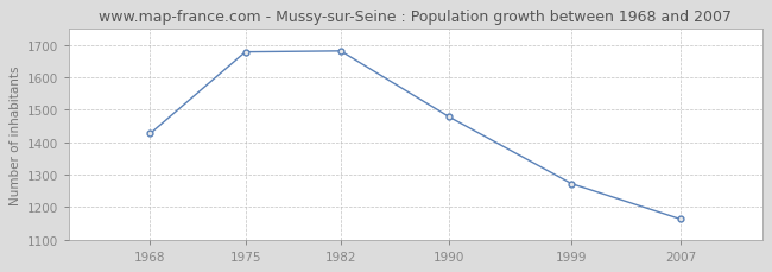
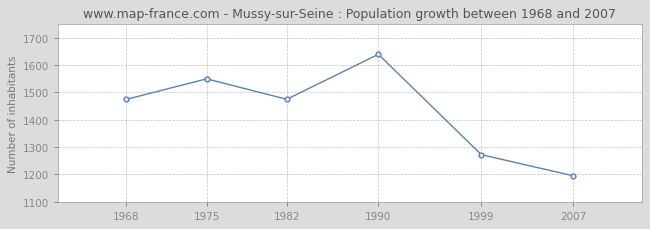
1968: 1427 -> 1475
1975: 1679 -> 1550
1982: 1682 -> 1475
1990: 1478 -> 1640
2007: 1163 -> 1195
